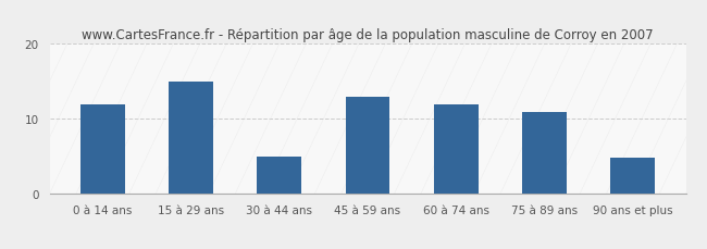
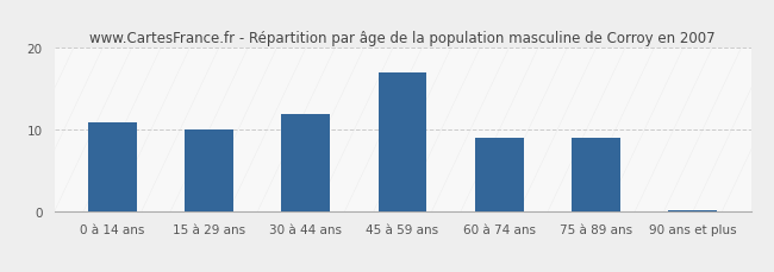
0 à 14 ans: 12.0 -> 11.0
15 à 29 ans: 15.0 -> 10.0
30 à 44 ans: 5.0 -> 12.0
45 à 59 ans: 13.0 -> 17.0
60 à 74 ans: 12.0 -> 9.0
75 à 89 ans: 11.0 -> 9.0
90 ans et plus: 4.8 -> 0.2
